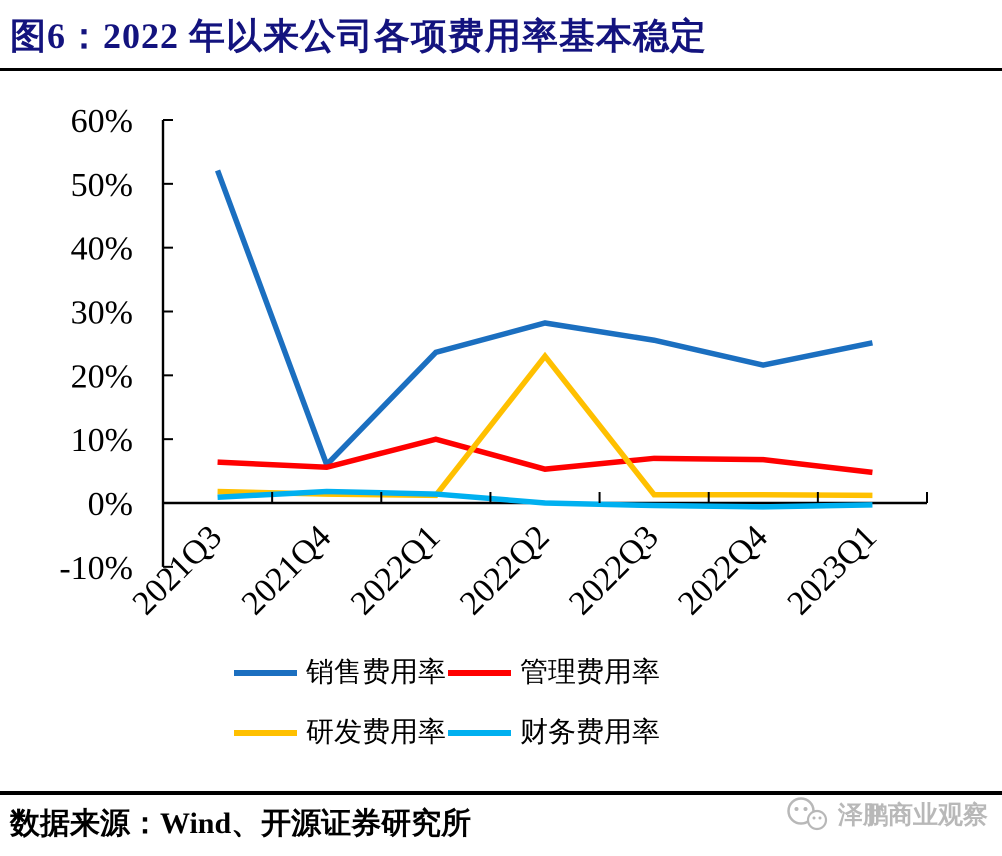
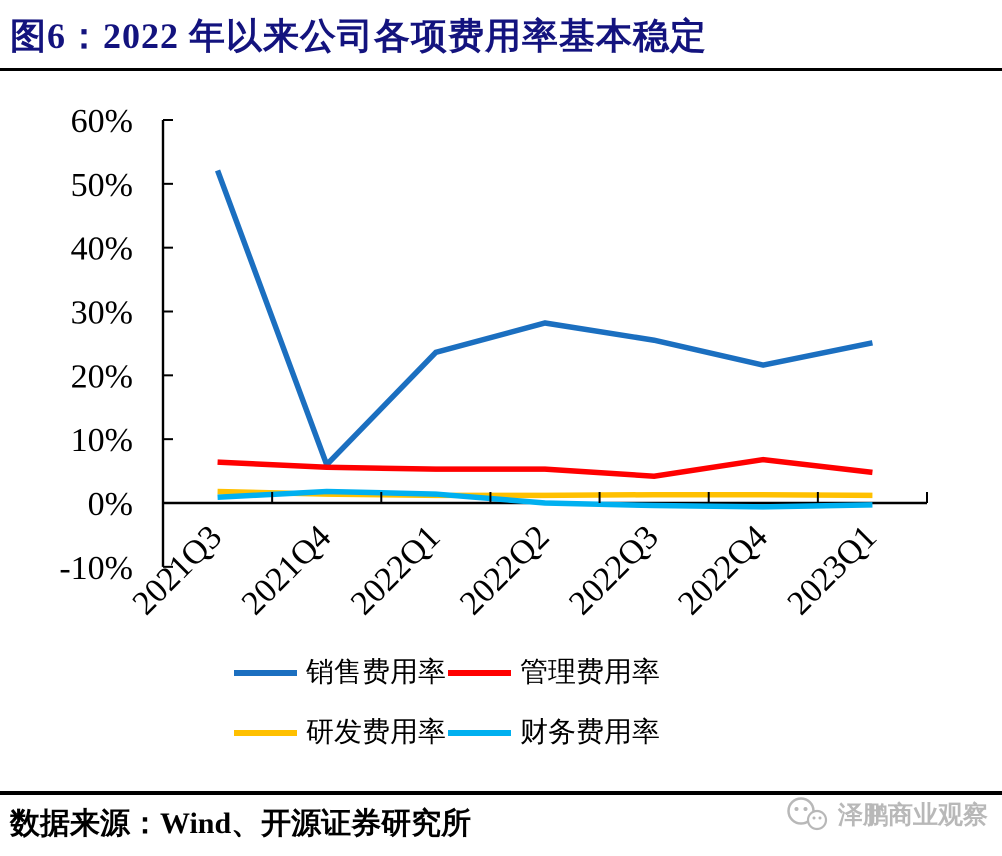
管理费用率/2022Q1: 10% -> 5%
研发费用率/2022Q2: 23% -> 1%
管理费用率/2022Q3: 7% -> 4%
